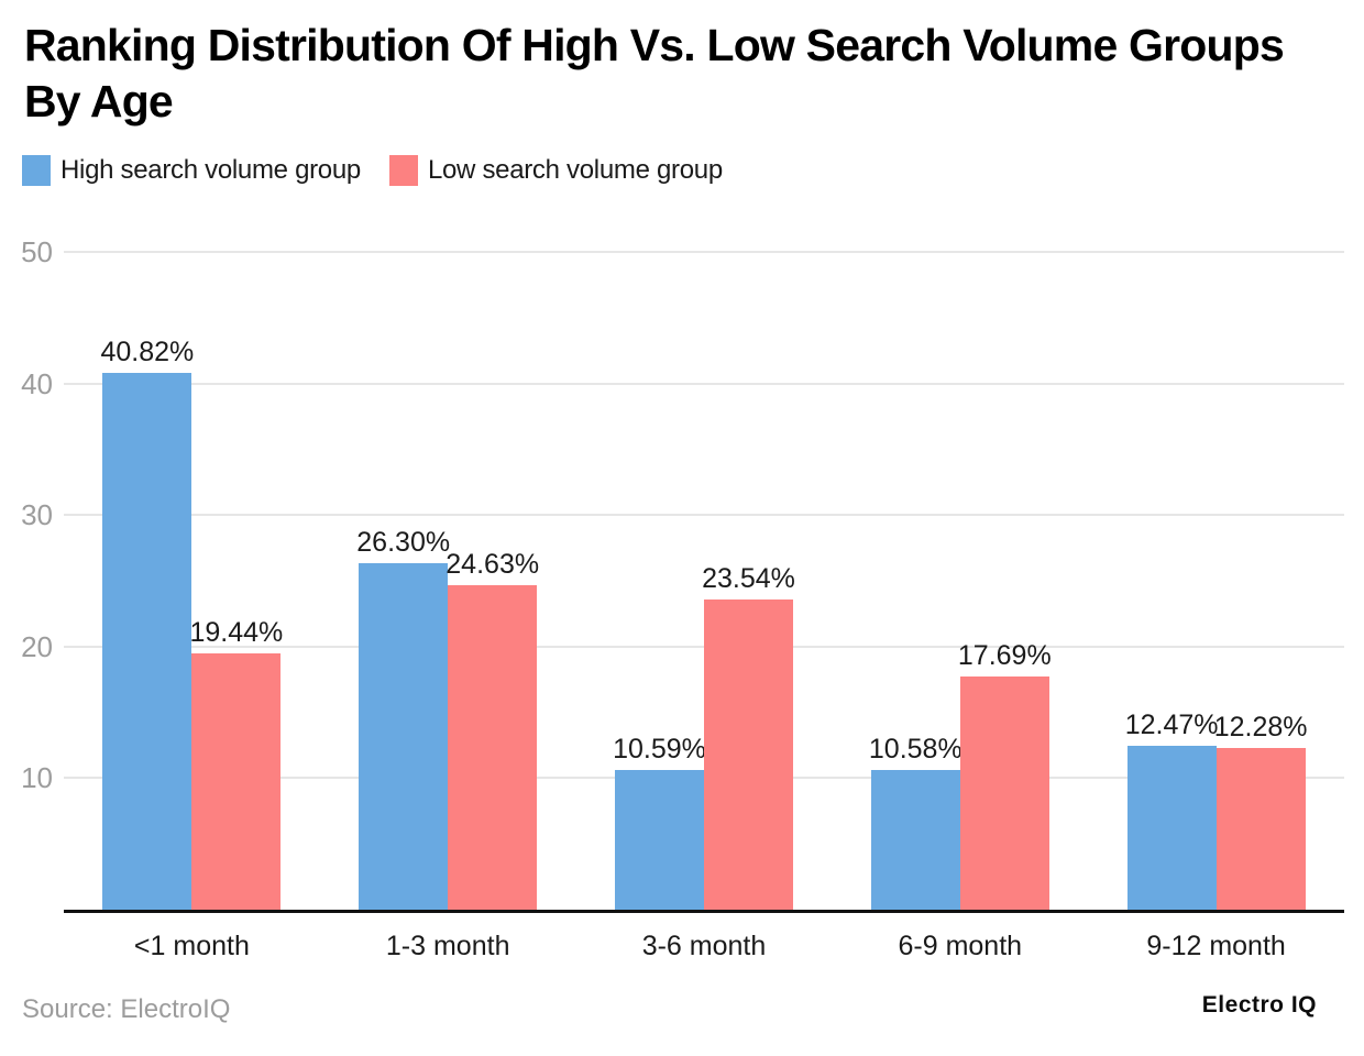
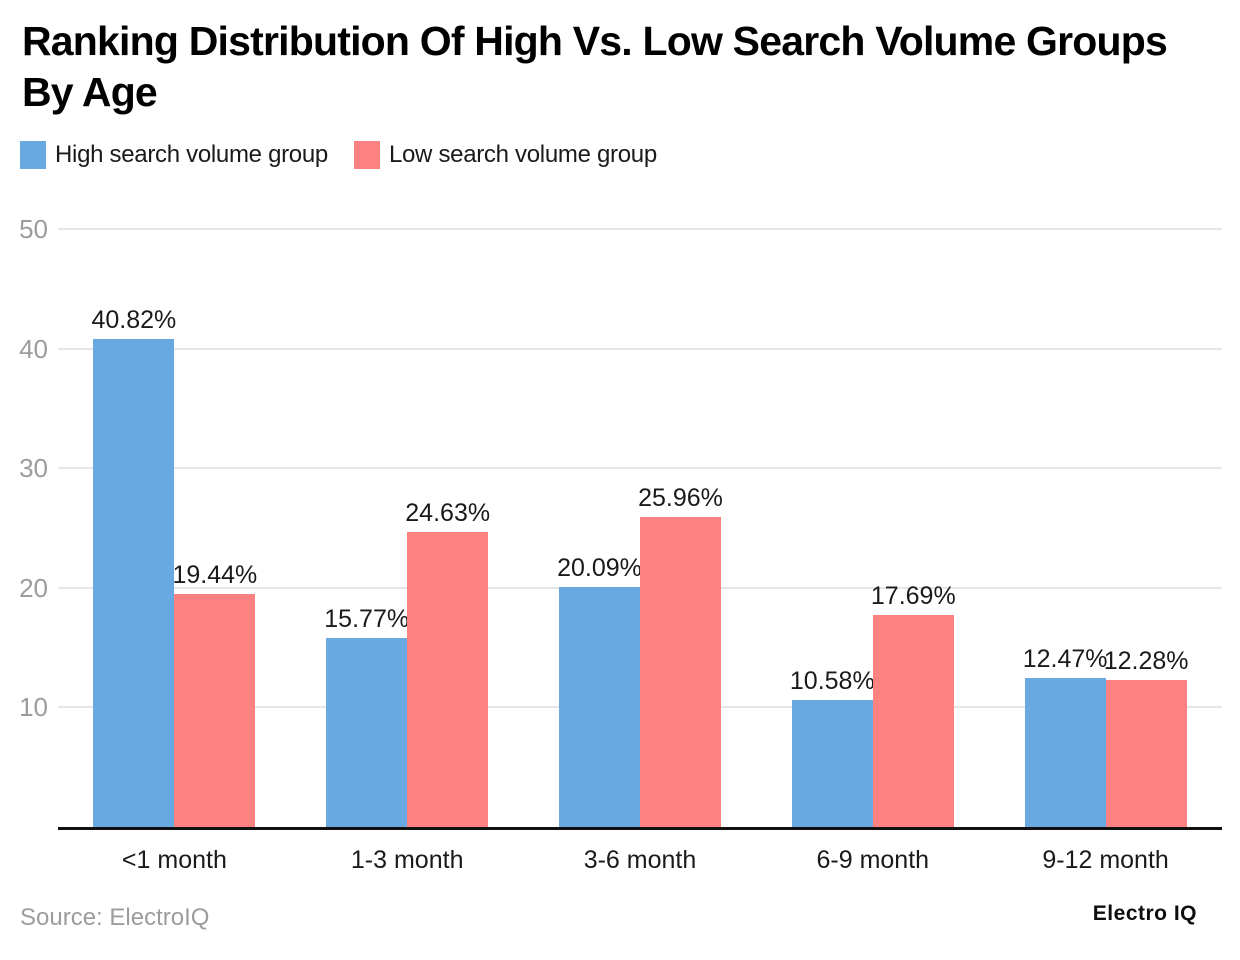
High search volume group/1-3 month: 26.30% -> 15.77%
High search volume group/3-6 month: 10.59% -> 20.09%
Low search volume group/3-6 month: 23.54% -> 25.96%
